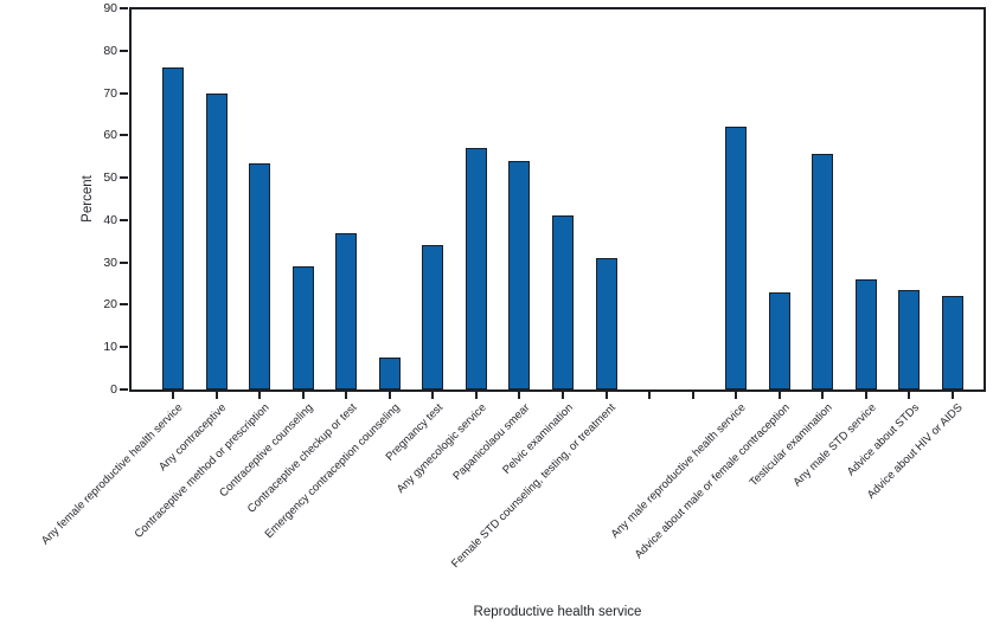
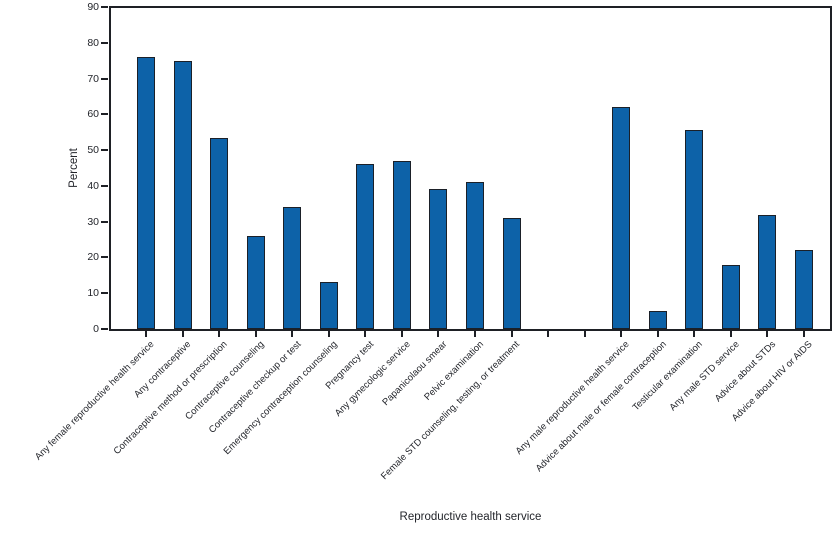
Any contraceptive: 70 -> 75
Contraceptive counseling: 29 -> 26
Contraceptive checkup or test: 37 -> 34
Emergency contraception counseling: 8 -> 13
Pregnancy test: 34 -> 46
Any gynecologic service: 57 -> 47
Papanicolaou smear: 54 -> 39
Advice about male or female contraception: 23 -> 5
Any male STD service: 26 -> 18
Advice about STDs: 24 -> 32
